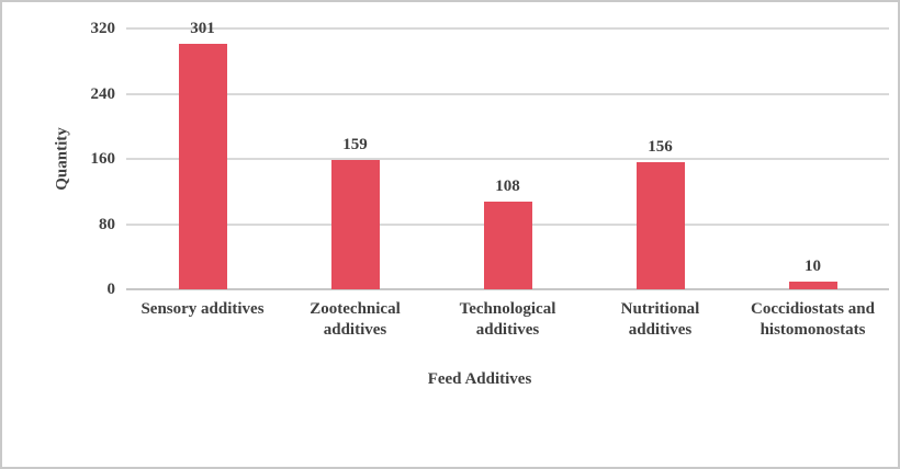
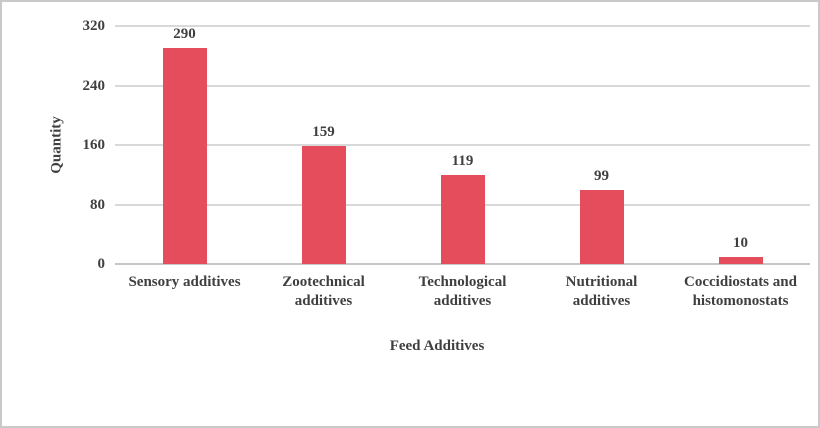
Sensory additives: 301 -> 290
Technological additives: 108 -> 119
Nutritional additives: 156 -> 99
